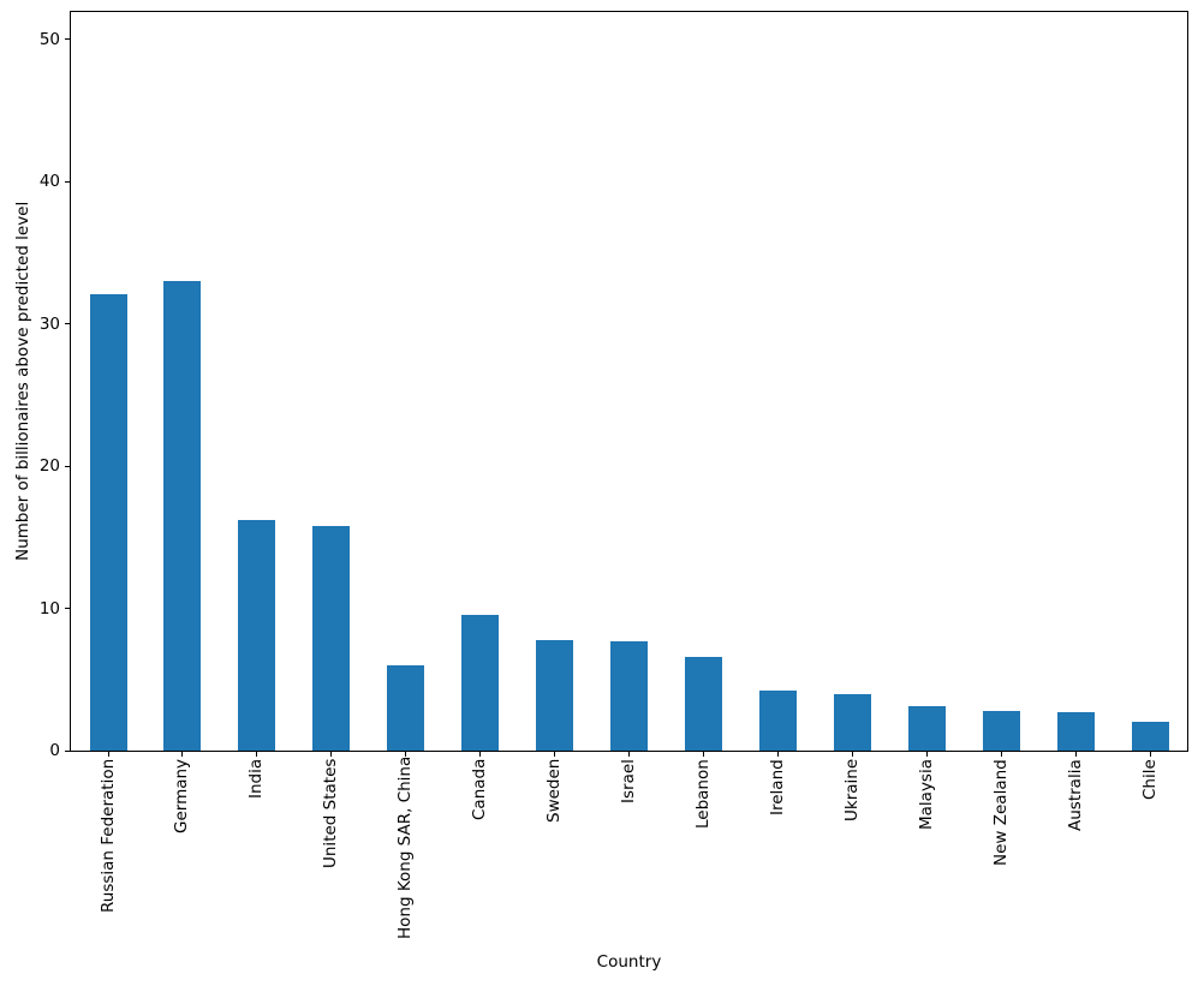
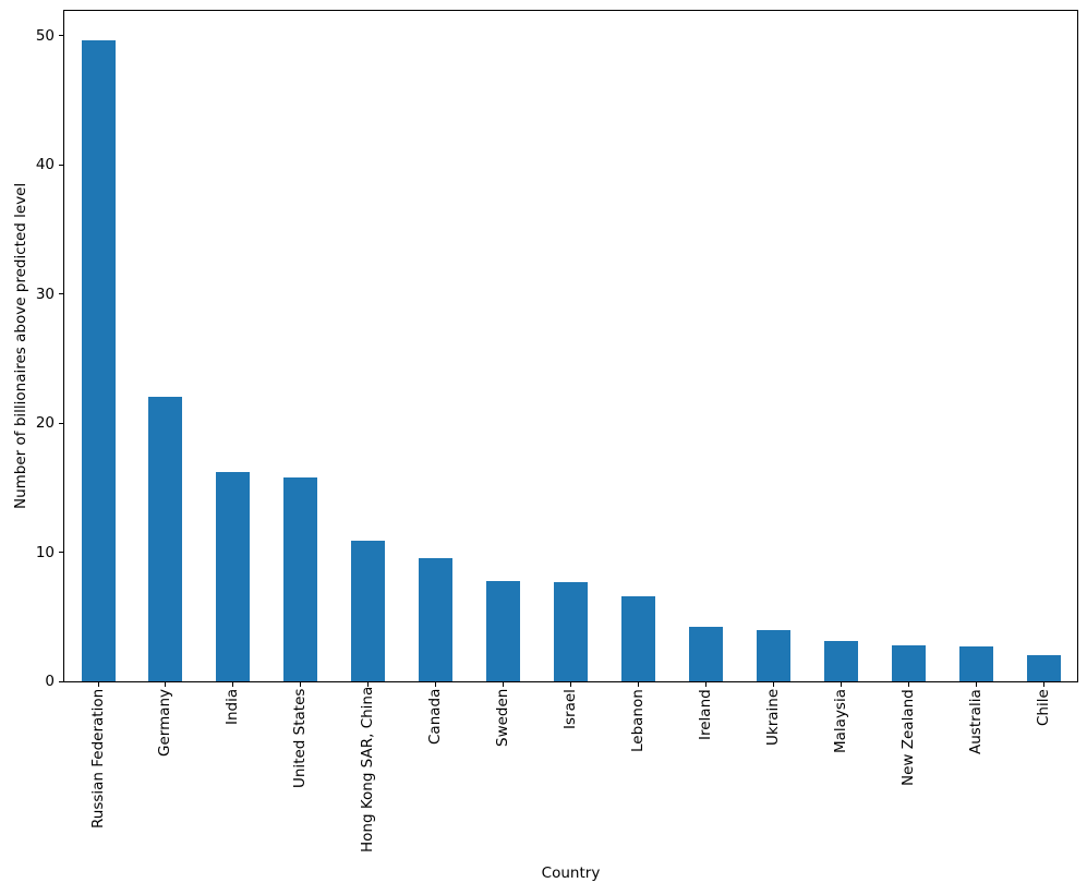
Russian Federation: 32.1 -> 49.6
Germany: 33.0 -> 22.0
Hong Kong SAR, China: 6.0 -> 10.9
